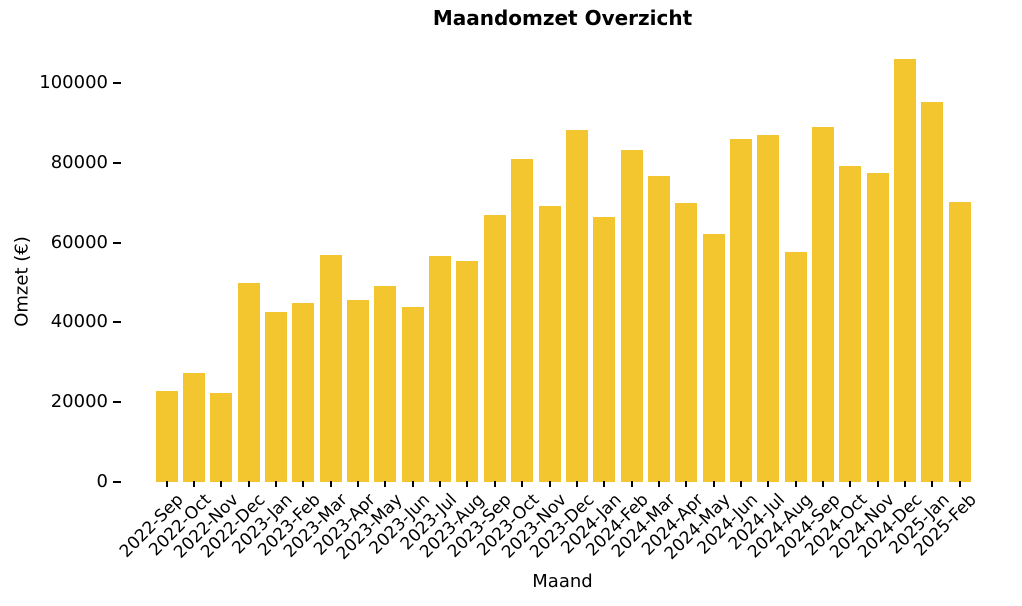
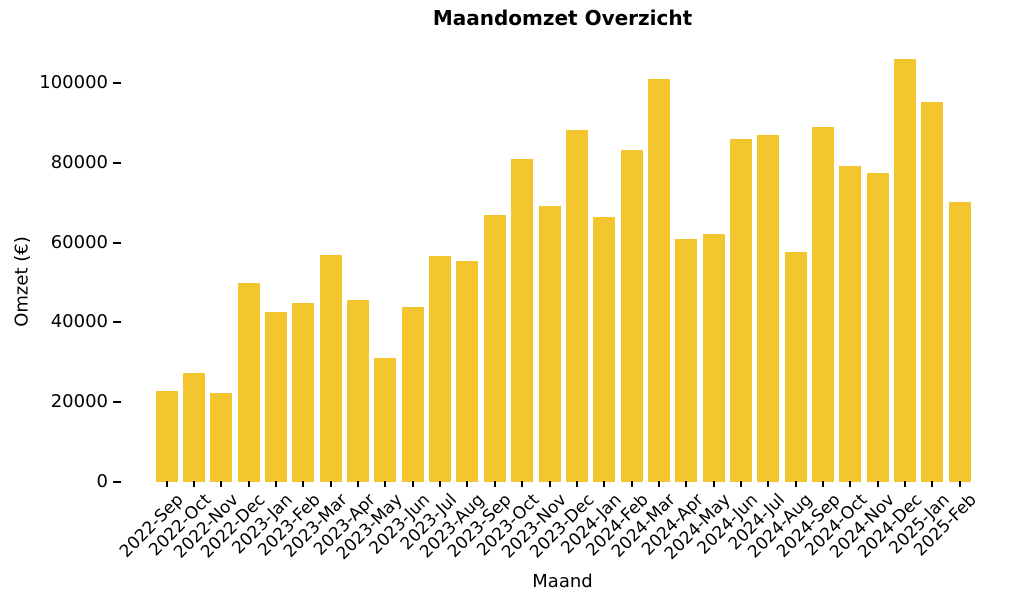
2023-May: 49000 -> 31000
2024-Mar: 77000 -> 101000
2024-Apr: 70000 -> 61000
